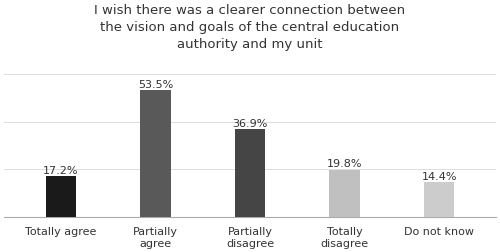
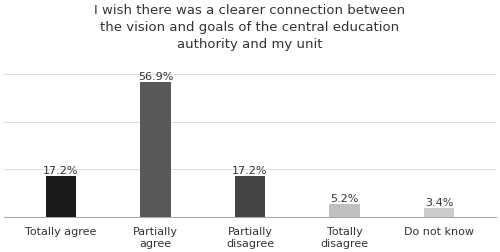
Partially agree: 53.5% -> 56.9%
Partially disagree: 36.9% -> 17.2%
Totally disagree: 19.8% -> 5.2%
Do not know: 14.4% -> 3.4%
